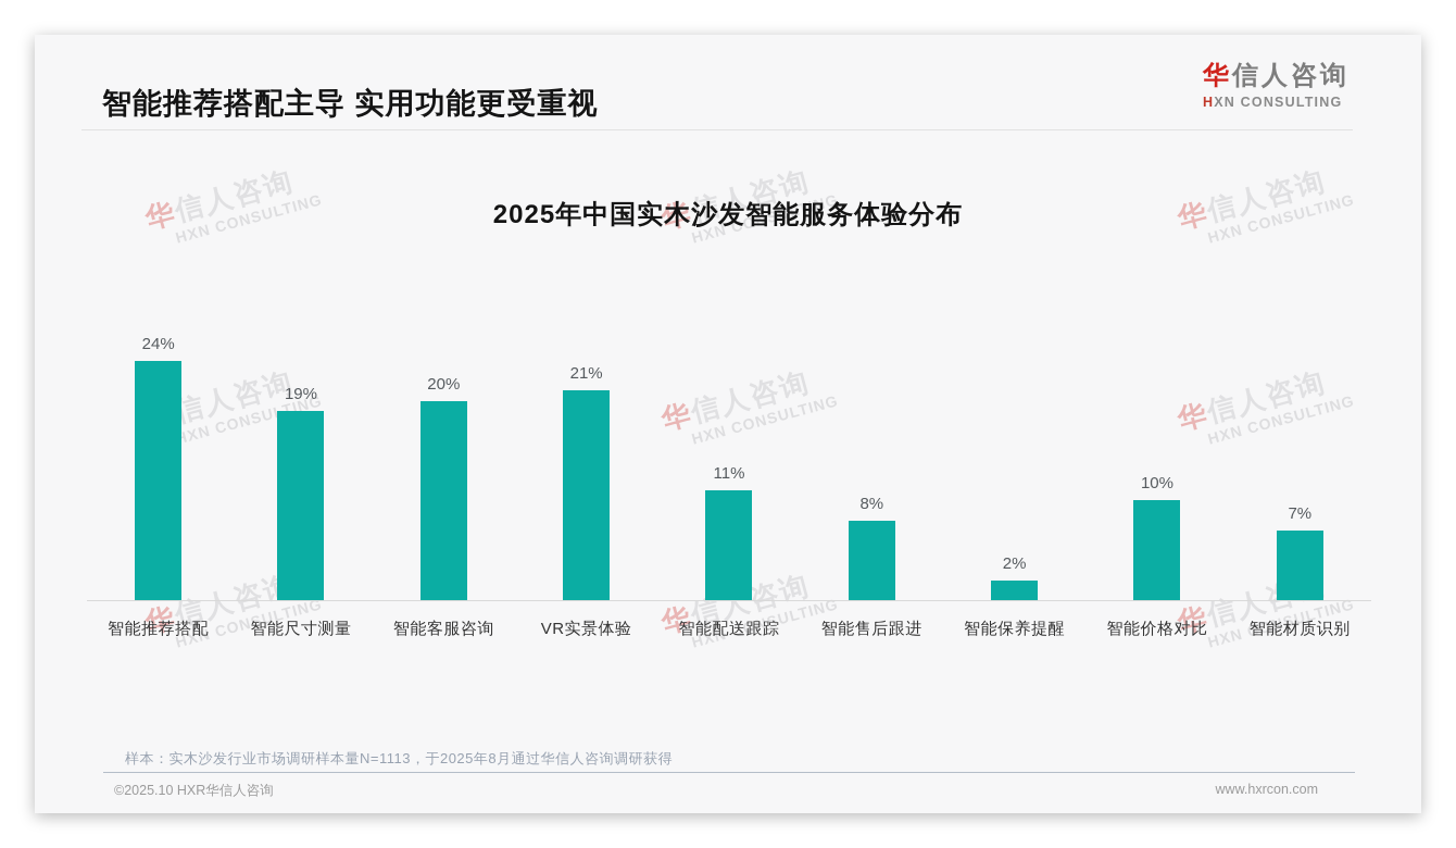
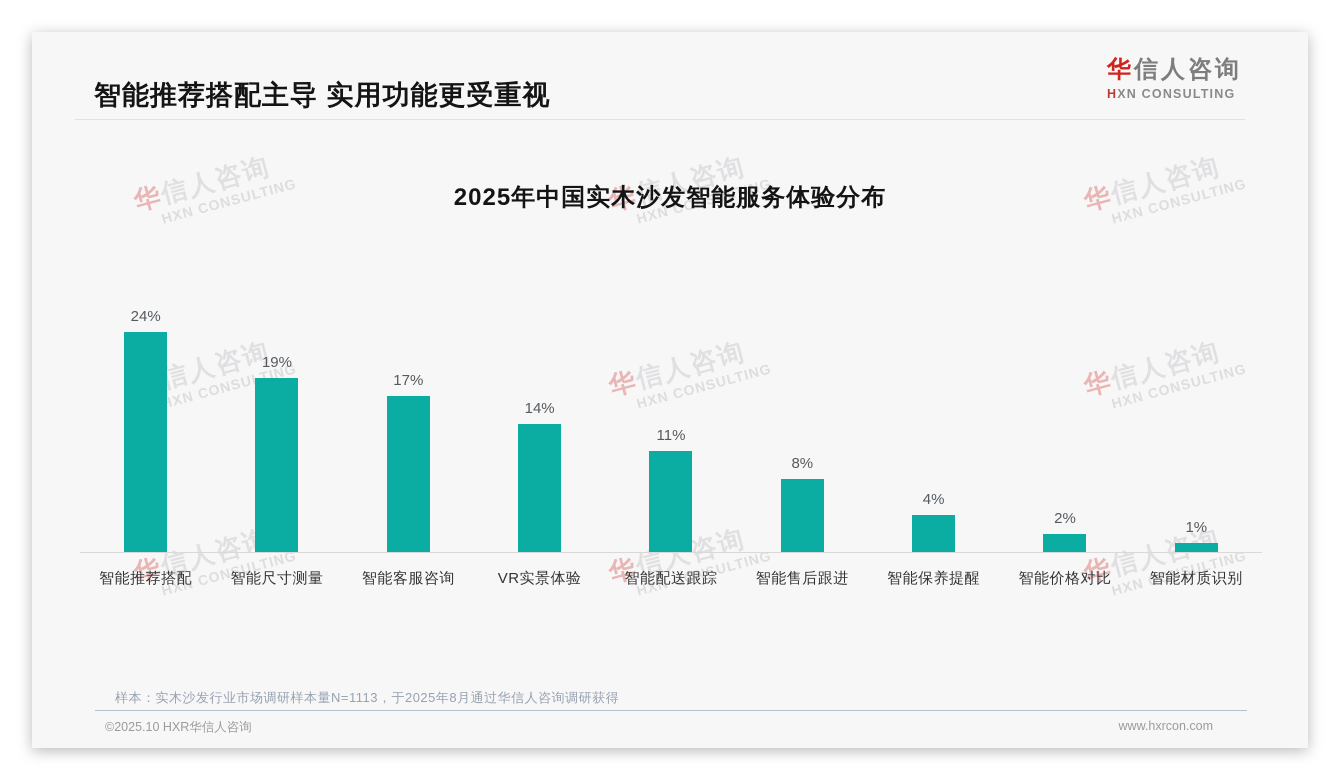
智能客服咨询: 20% -> 17%
VR实景体验: 21% -> 14%
智能保养提醒: 2% -> 4%
智能价格对比: 10% -> 2%
智能材质识别: 7% -> 1%
